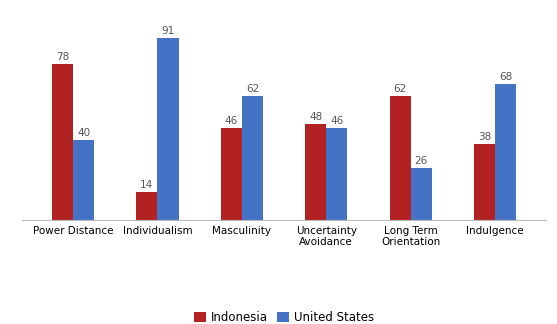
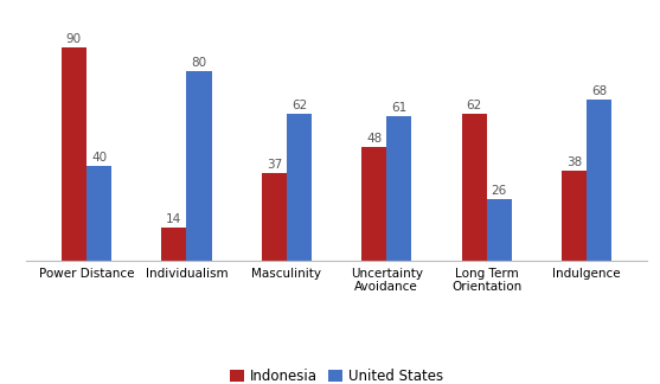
Indonesia/Power Distance: 78 -> 90
United States/Individualism: 91 -> 80
Indonesia/Masculinity: 46 -> 37
United States/Uncertainty Avoidance: 46 -> 61
